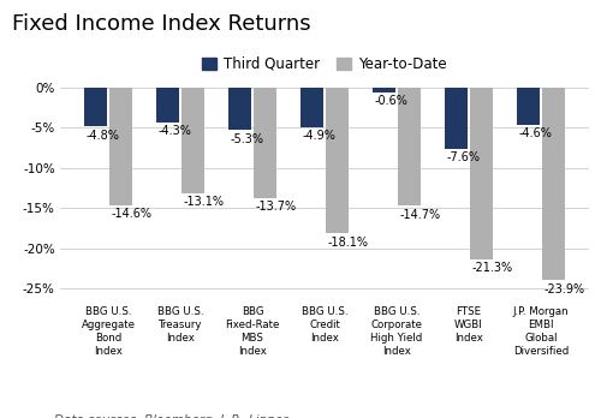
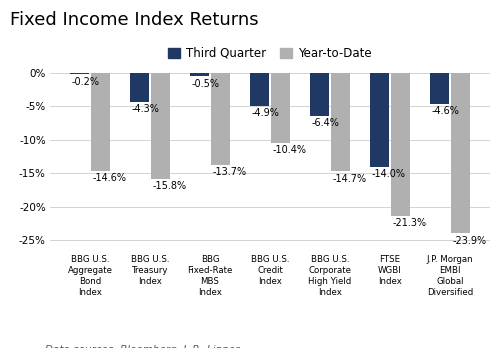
Third Quarter/BBG U.S. Aggregate Bond Index: -4.8% -> -0.2%
Year-to-Date/BBG U.S. Treasury Index: -13.1% -> -15.8%
Third Quarter/BBG Fixed-Rate MBS Index: -5.3% -> -0.5%
Year-to-Date/BBG U.S. Credit Index: -18.1% -> -10.4%
Third Quarter/BBG U.S. Corporate High Yield Index: -0.6% -> -6.4%
Third Quarter/FTSE WGBI Index: -7.6% -> -14.0%
